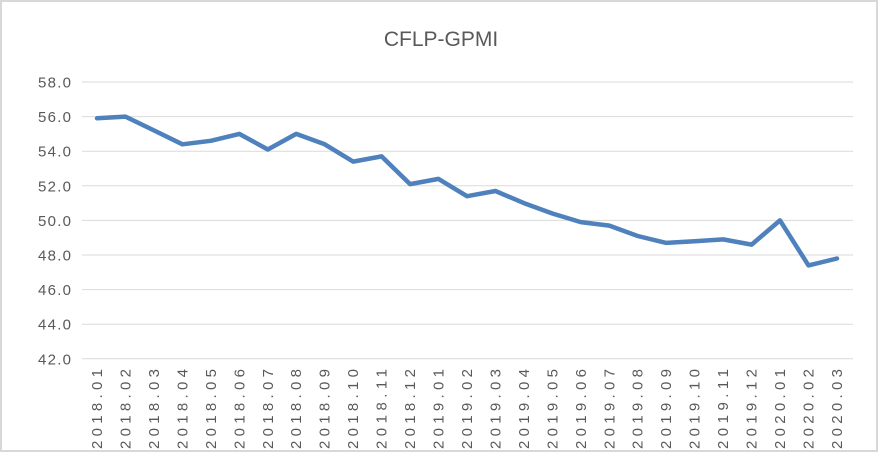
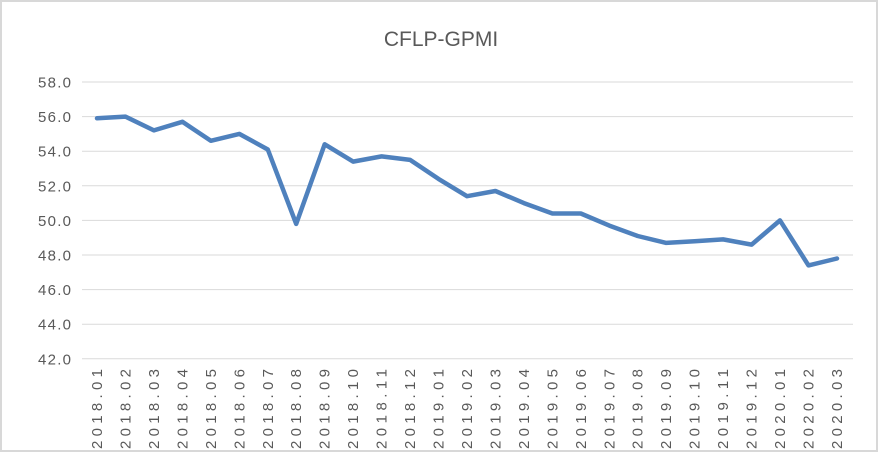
2018.04: 54.4 -> 55.7
2018.08: 55.0 -> 49.8
2018.12: 52.1 -> 53.5
2019.06: 49.9 -> 50.4
